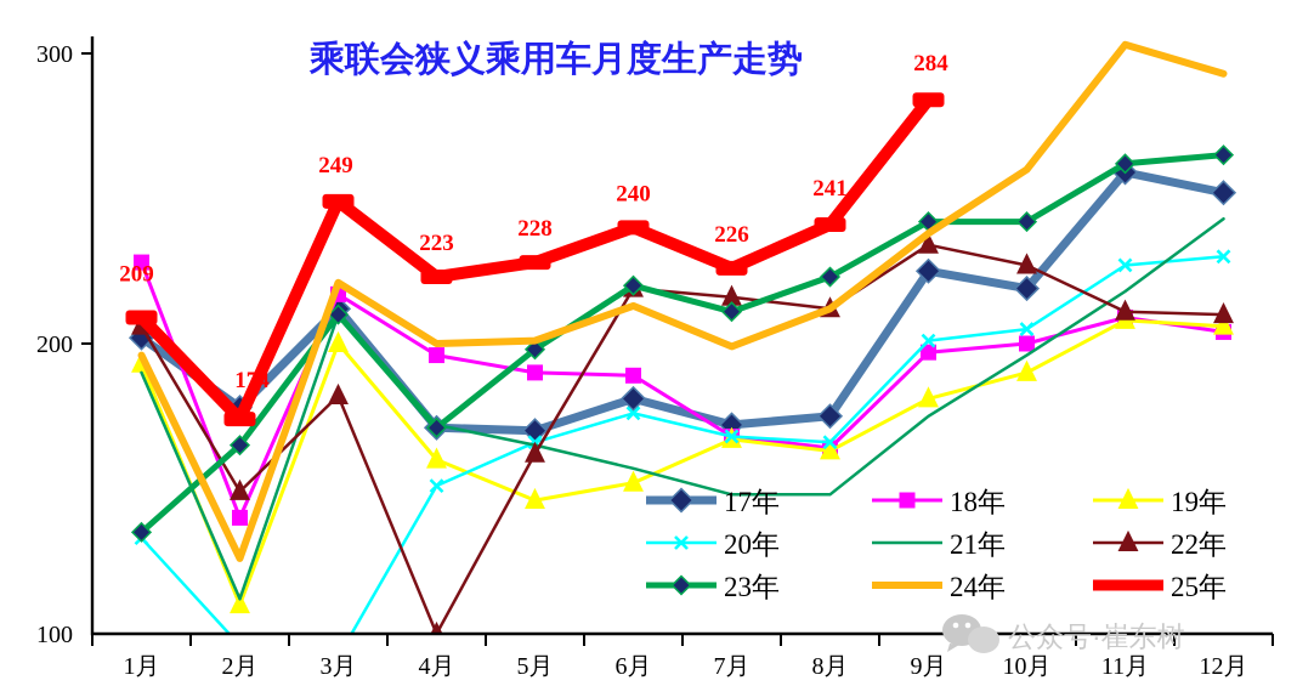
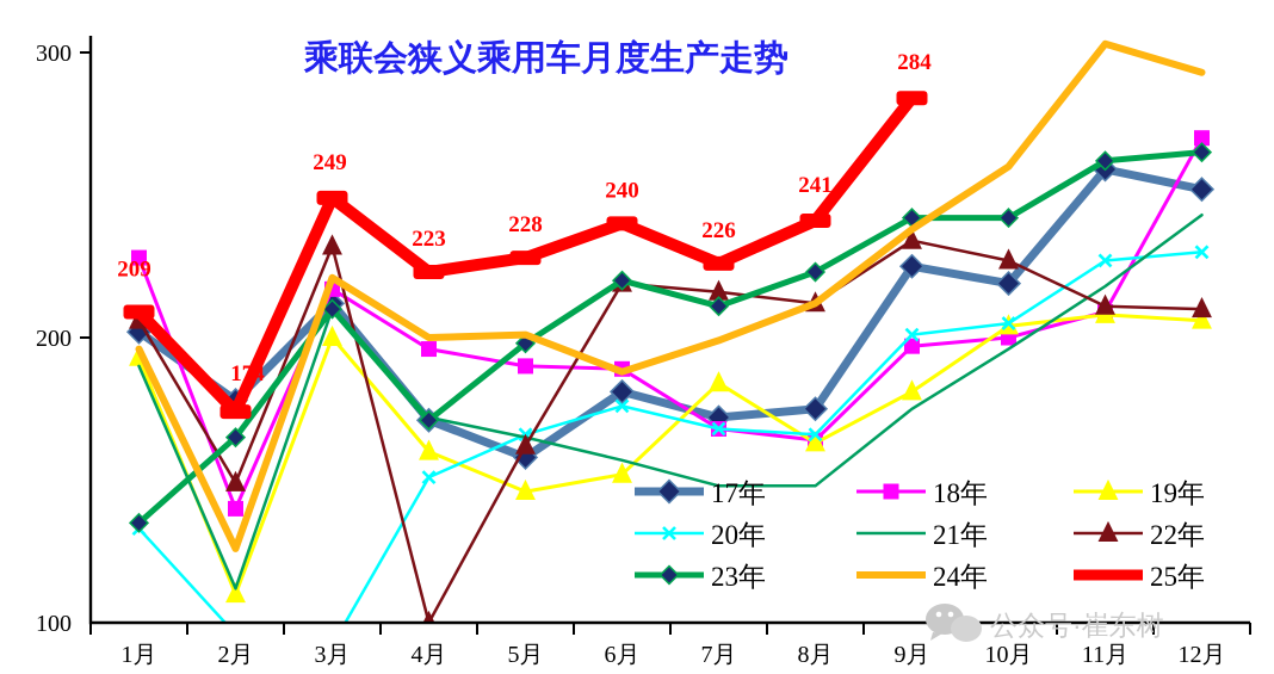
22年/3月: 182 -> 232
17年/5月: 170 -> 158
24年/6月: 213 -> 188
19年/7月: 167 -> 184
19年/10月: 190 -> 204
18年/12月: 204 -> 270
